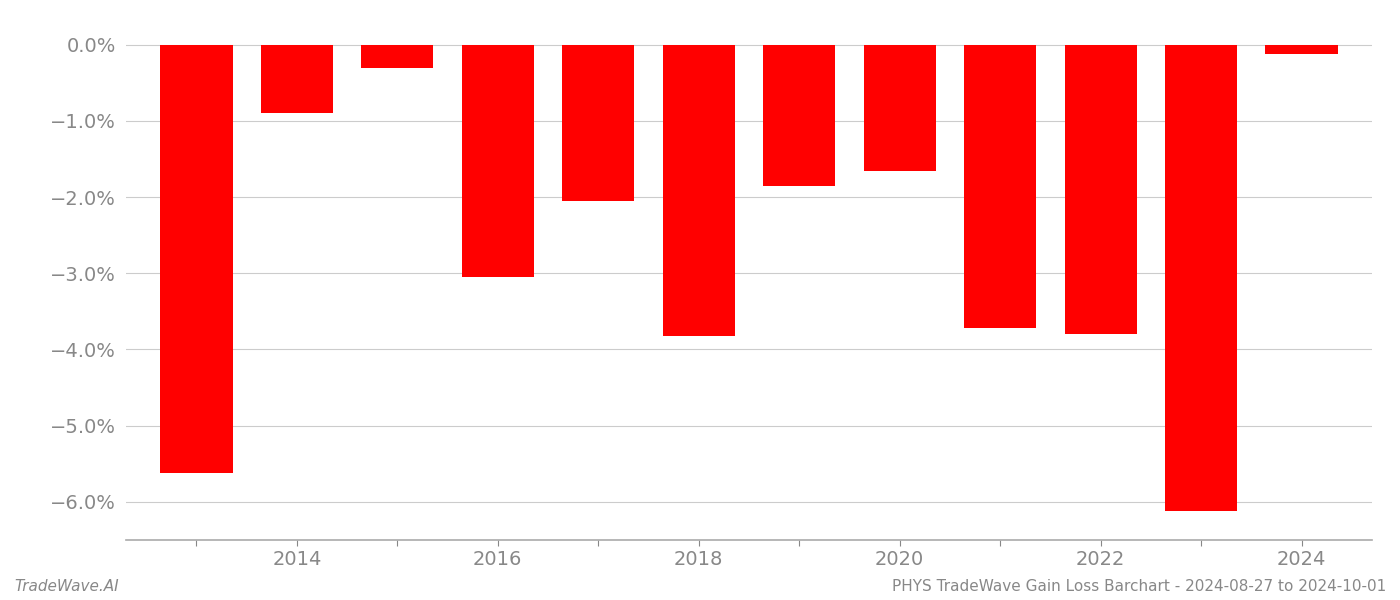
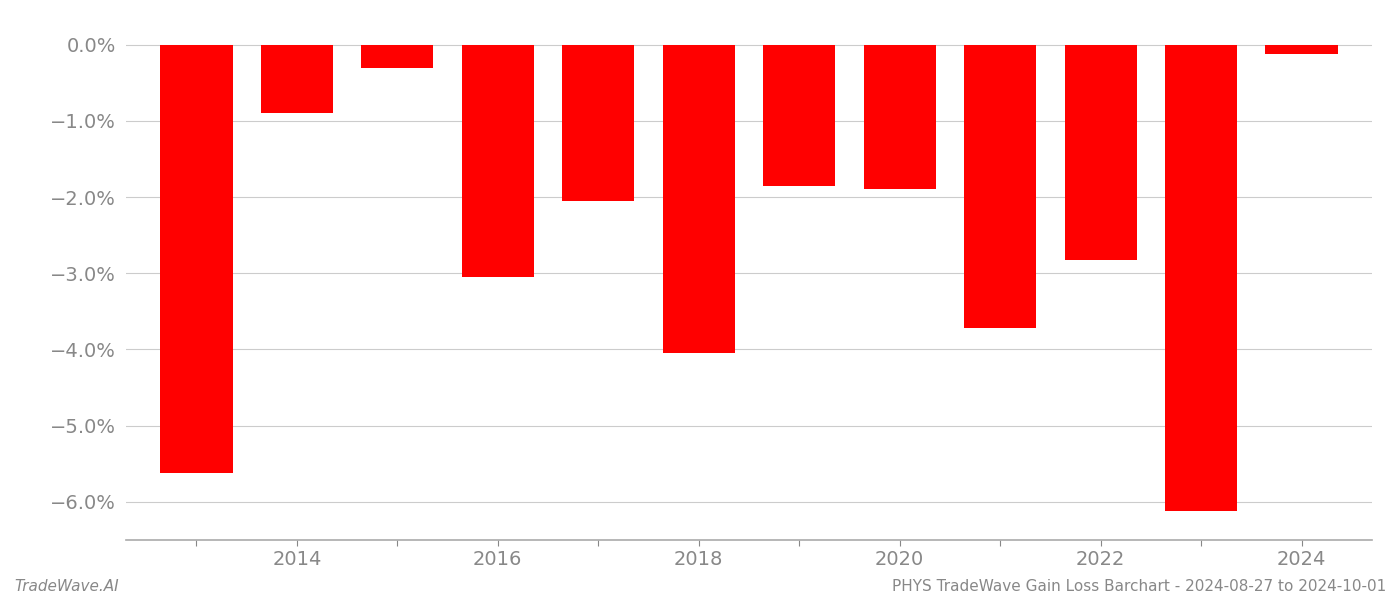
2018: -3.82% -> -4.05%
2020: -1.66% -> -1.90%
2022: -3.80% -> -2.82%
